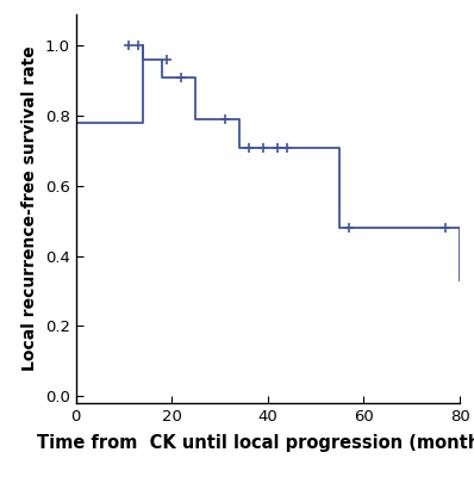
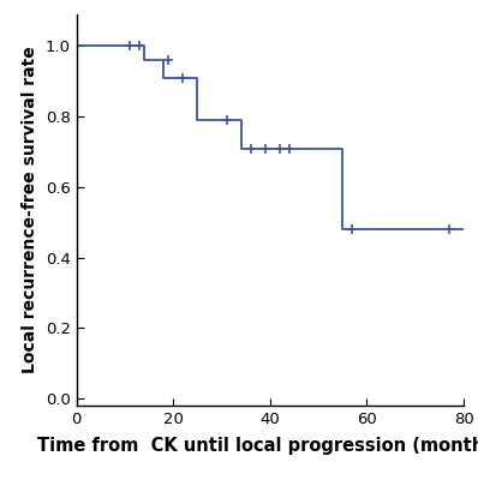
0: 0.78 -> 1.00
80: 0.33 -> 0.48
